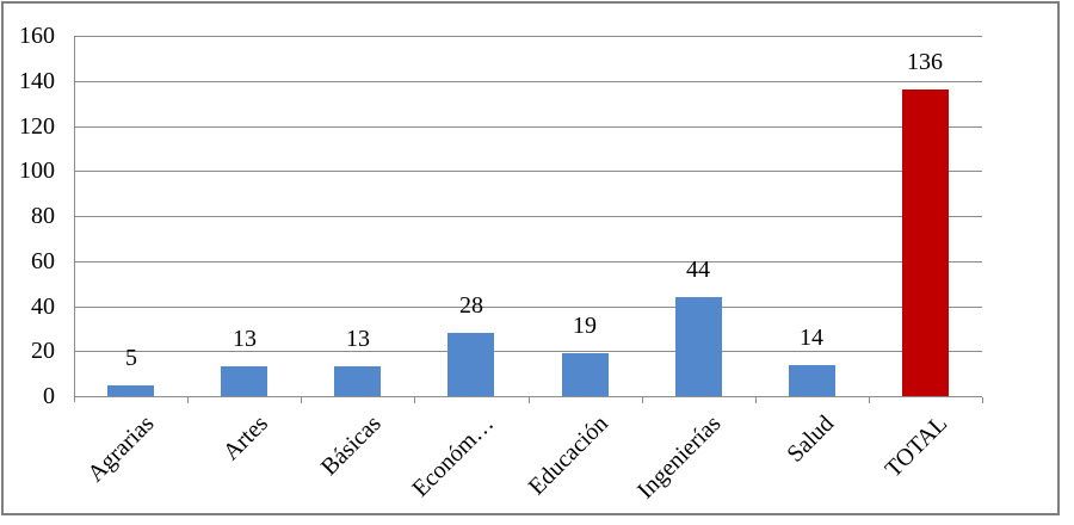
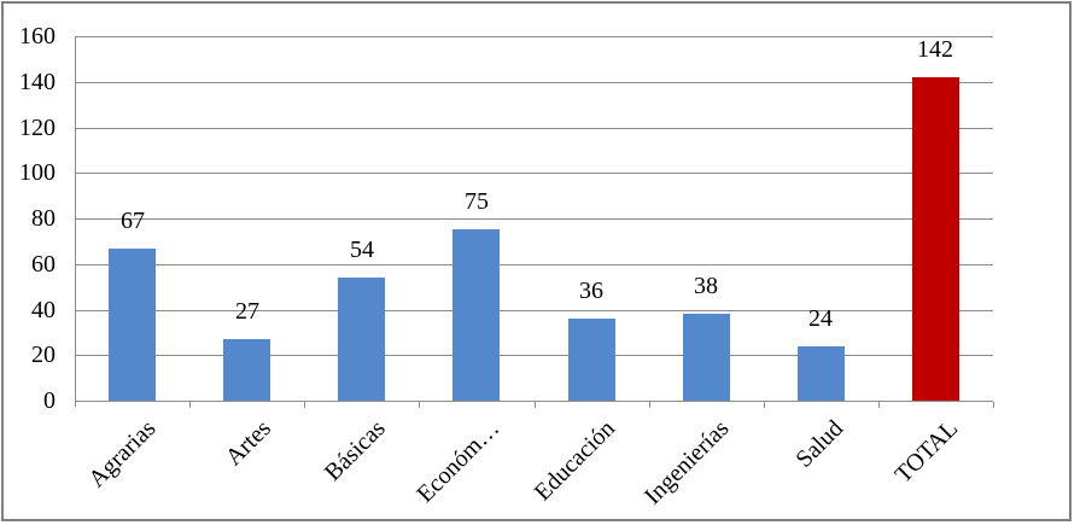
Agrarias: 5 -> 67
Artes: 13 -> 27
Básicas: 13 -> 54
Económ…: 28 -> 75
Educación: 19 -> 36
Ingenierías: 44 -> 38
Salud: 14 -> 24
TOTAL: 136 -> 142
